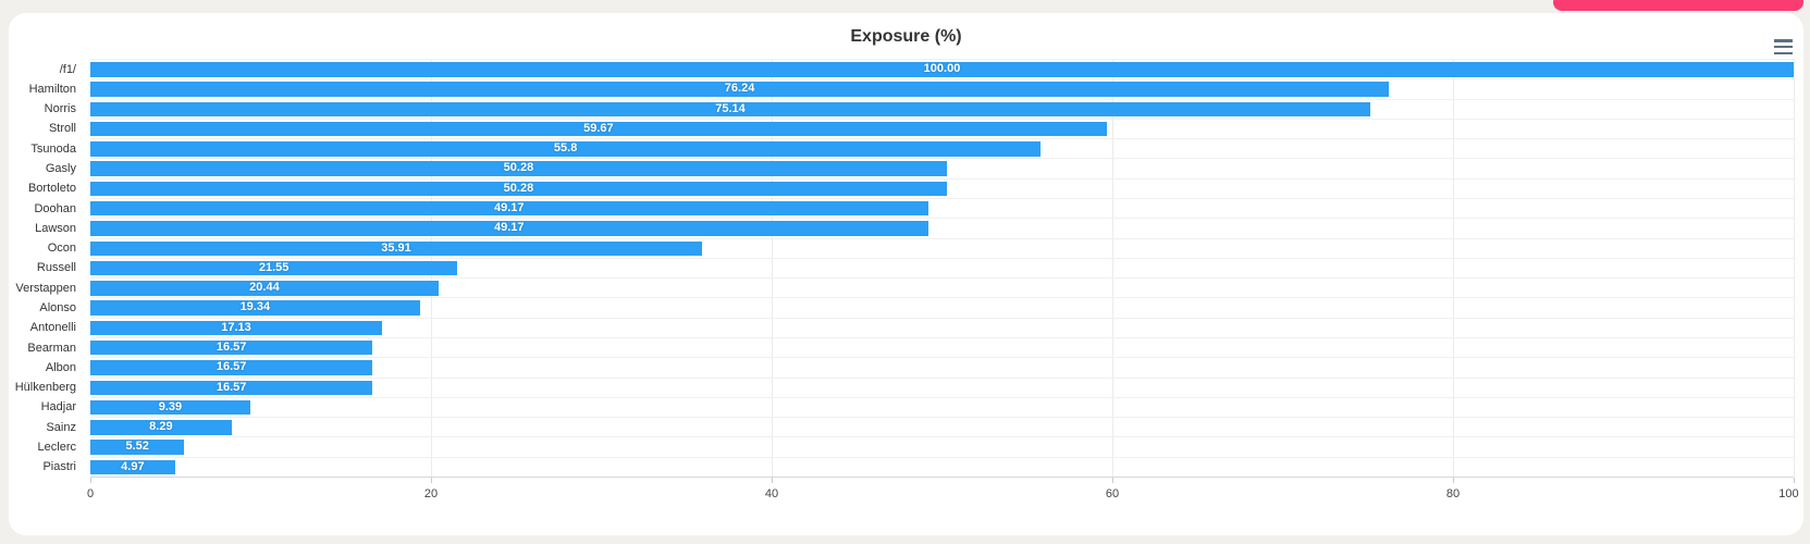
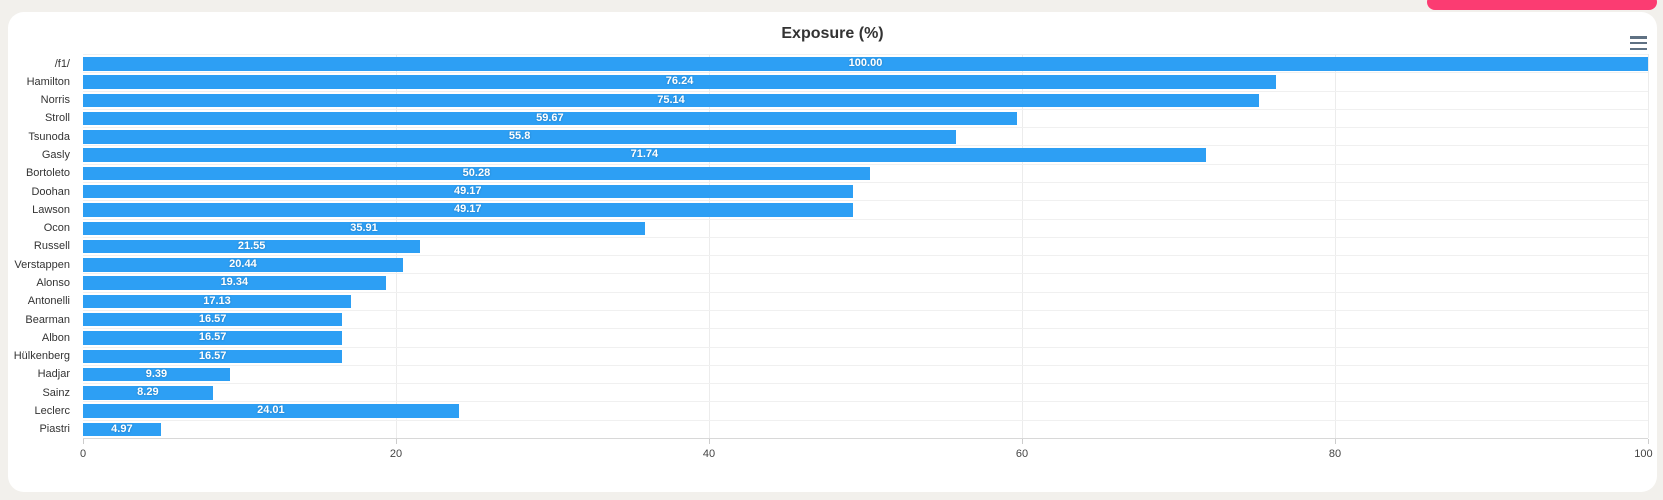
Gasly: 50.28 -> 71.74
Leclerc: 5.52 -> 24.01
